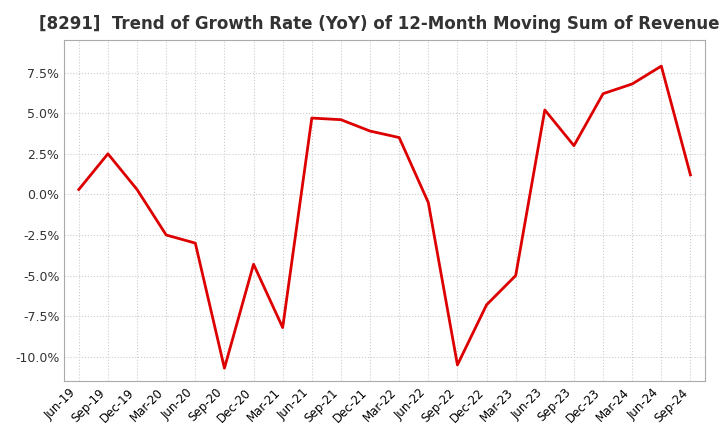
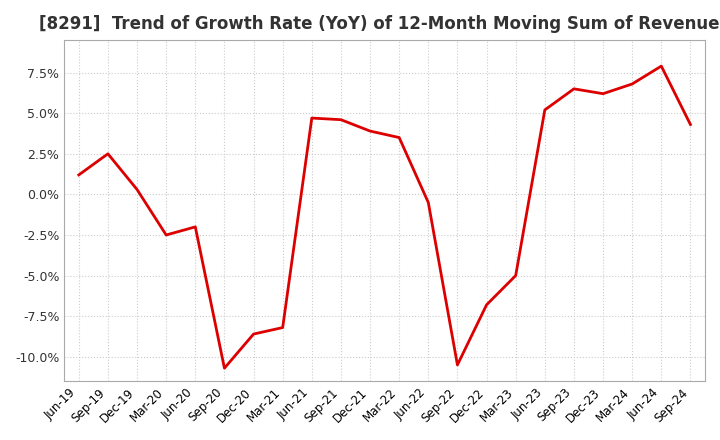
Jun-19: 0.3% -> 1.2%
Jun-20: -3.0% -> -2.0%
Dec-20: -4.3% -> -8.6%
Sep-23: 3.0% -> 6.5%
Sep-24: 1.2% -> 4.3%
